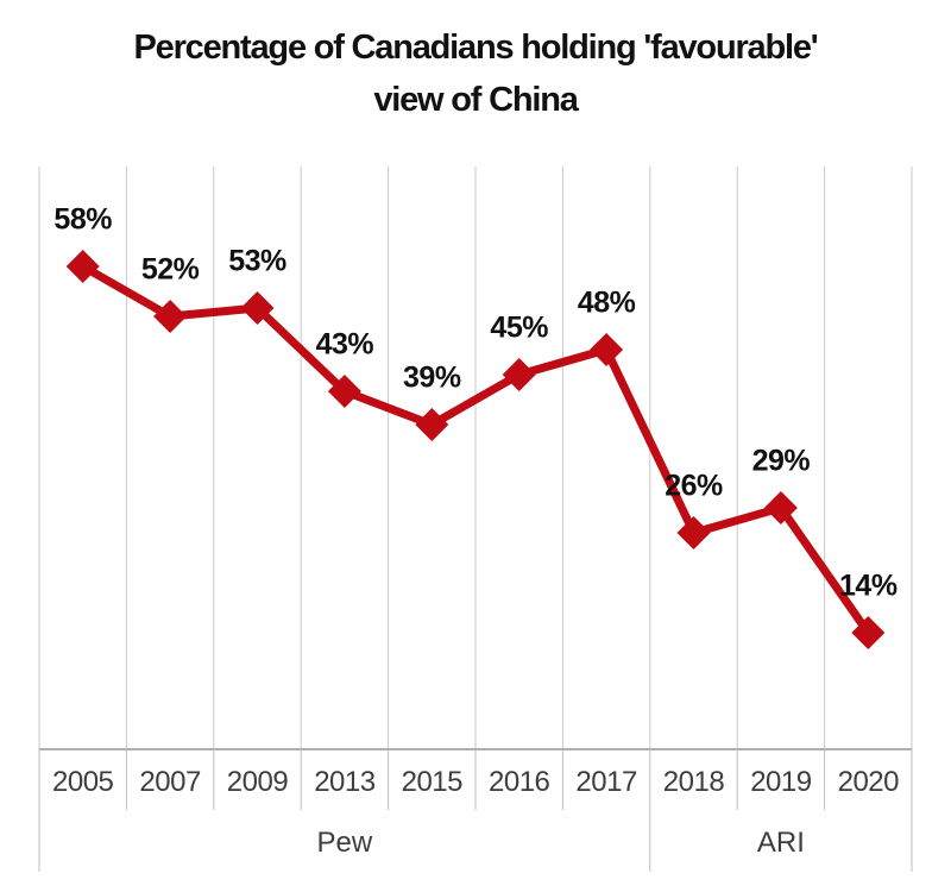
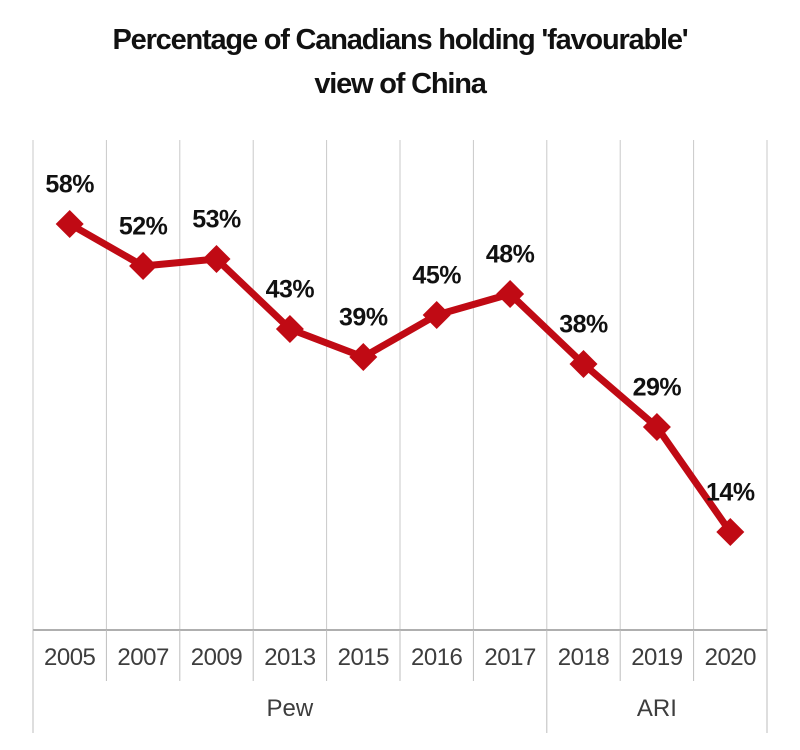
2018: 26% -> 38%
